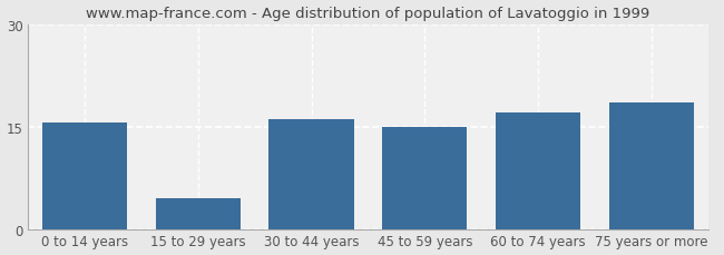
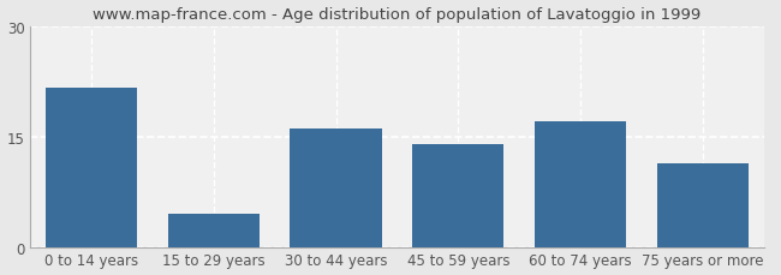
0 to 14 years: 15.5 -> 21.6
45 to 59 years: 15.0 -> 14.0
75 years or more: 18.5 -> 11.4
